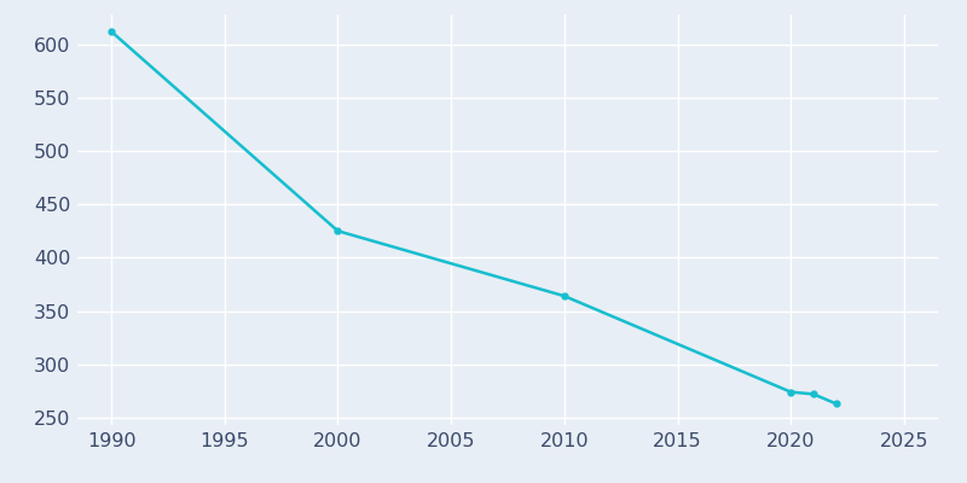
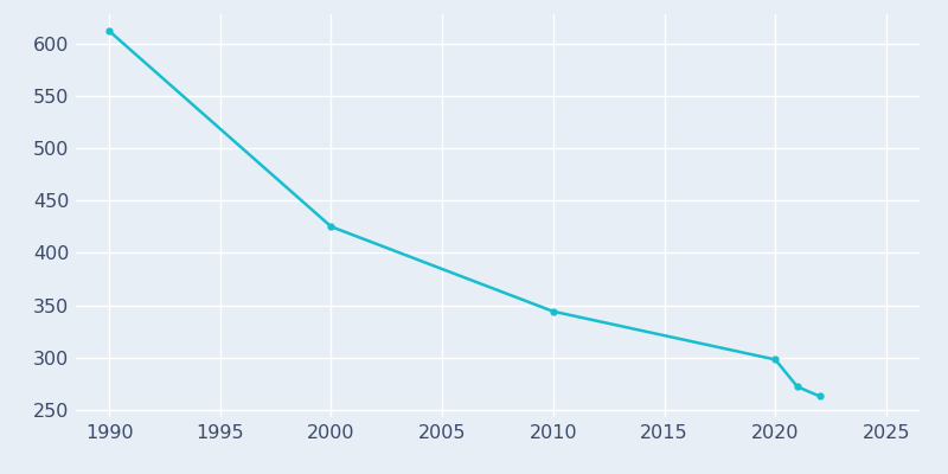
2010: 364 -> 344
2020: 274 -> 298
